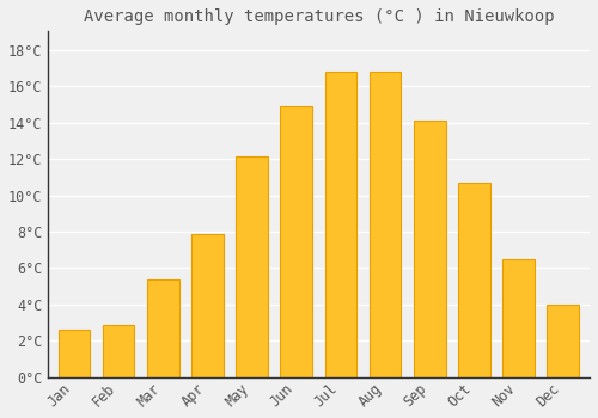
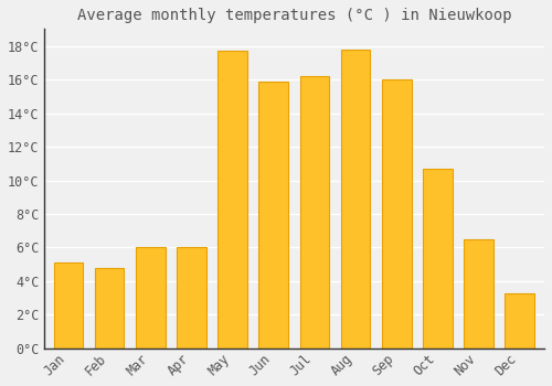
Jan: 2.6°C -> 5.1°C
Feb: 2.9°C -> 4.8°C
Mar: 5.4°C -> 6.0°C
Apr: 7.9°C -> 6.0°C
May: 12.1°C -> 17.7°C
Jun: 14.9°C -> 15.9°C
Jul: 16.8°C -> 16.2°C
Aug: 16.8°C -> 17.8°C
Sep: 14.1°C -> 16.0°C
Dec: 4.0°C -> 3.3°C
